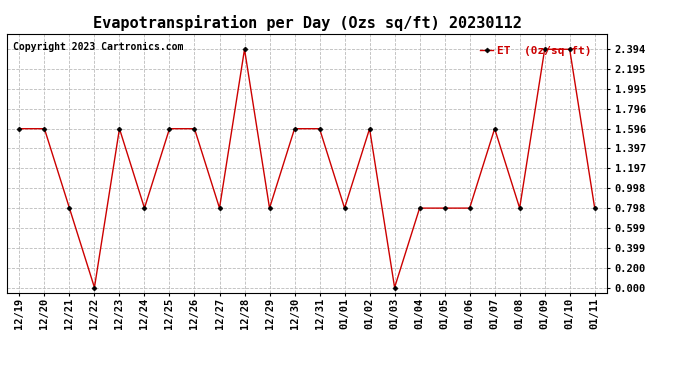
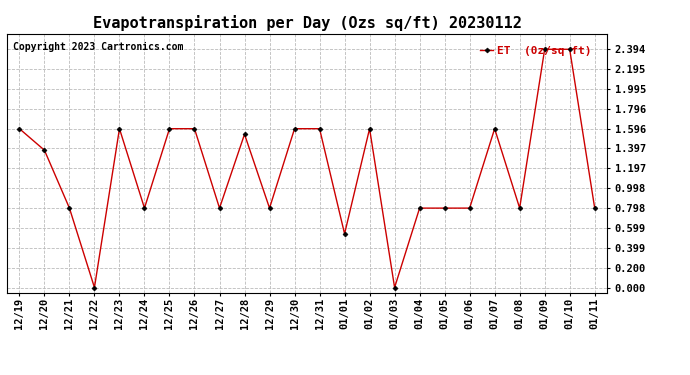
12/20: 1.60 -> 1.38
12/28: 2.39 -> 1.54
01/01: 0.80 -> 0.54
